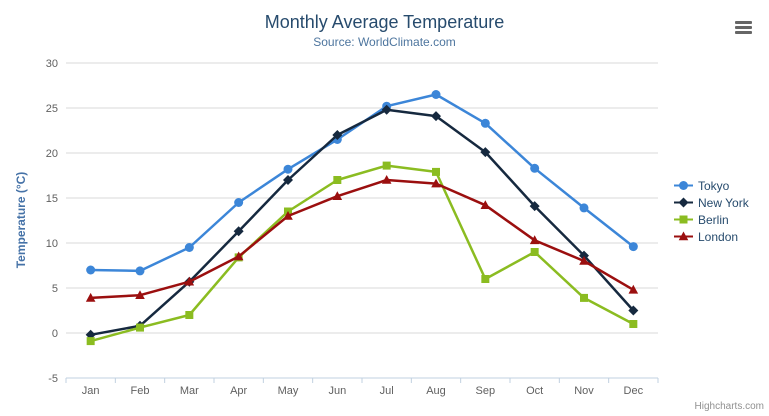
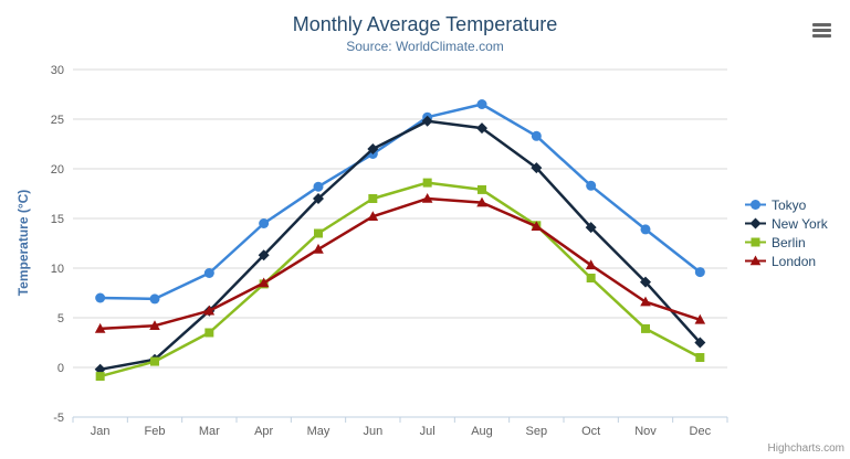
Berlin/Mar: 2 -> 4
London/May: 13 -> 12
Berlin/Sep: 6 -> 14
London/Nov: 8 -> 7
